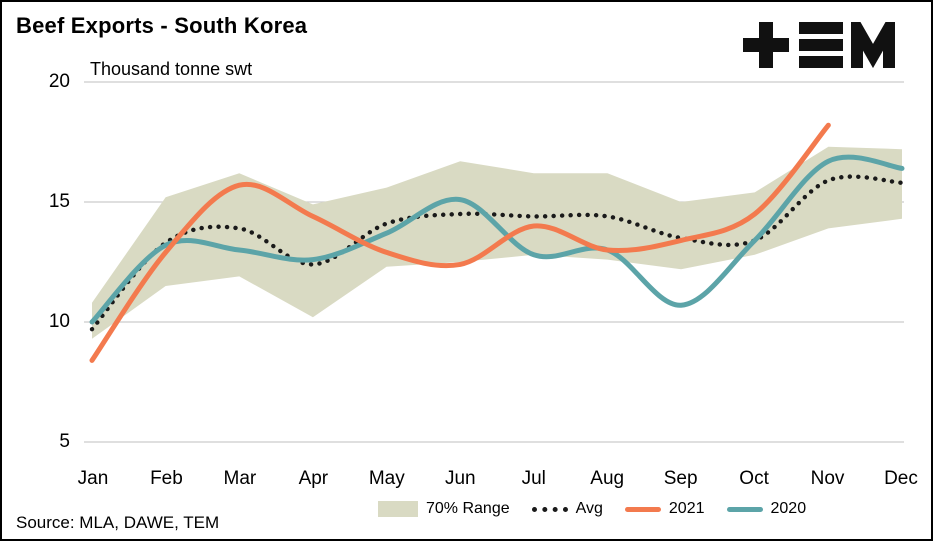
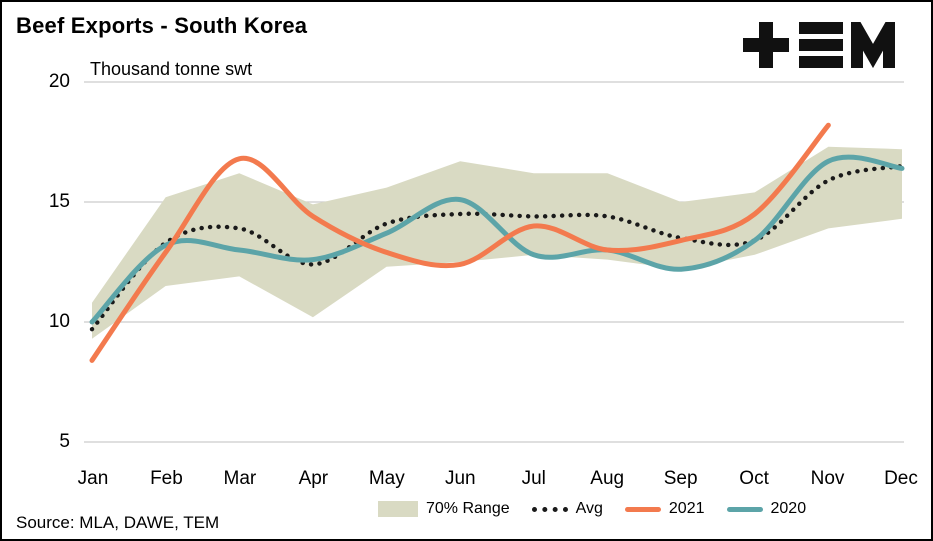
2021/Mar: 15.7 -> 16.8
2020/Sep: 10.7 -> 12.2
Avg/Dec: 15.8 -> 16.5
